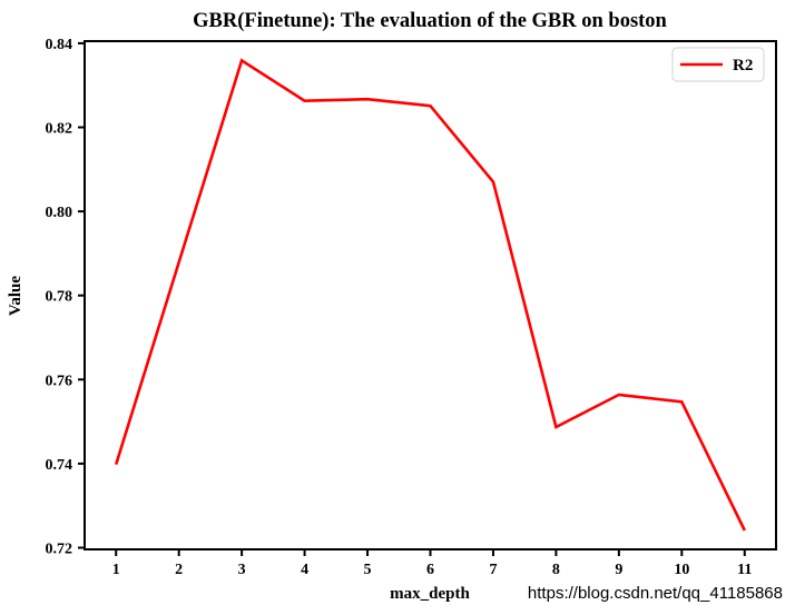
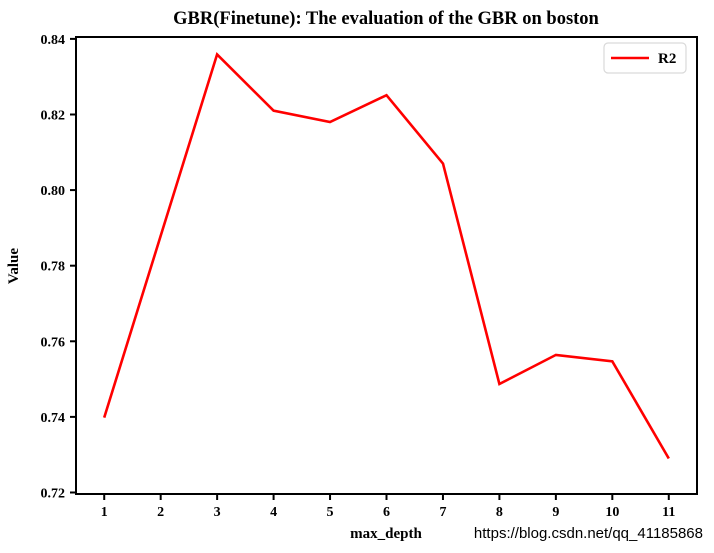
4: 0.826 -> 0.821
5: 0.827 -> 0.818
11: 0.724 -> 0.729
